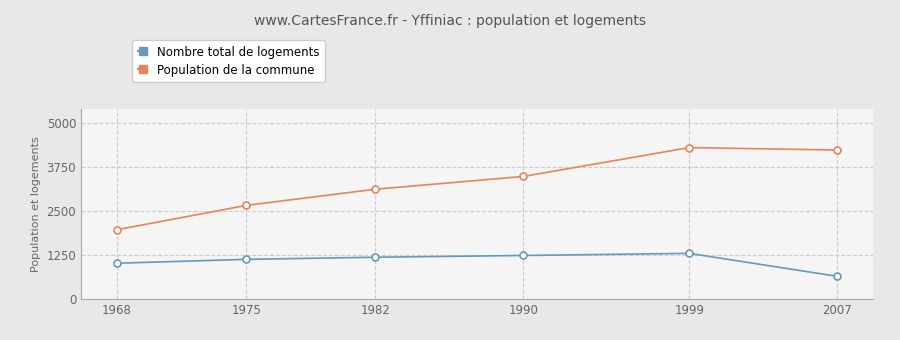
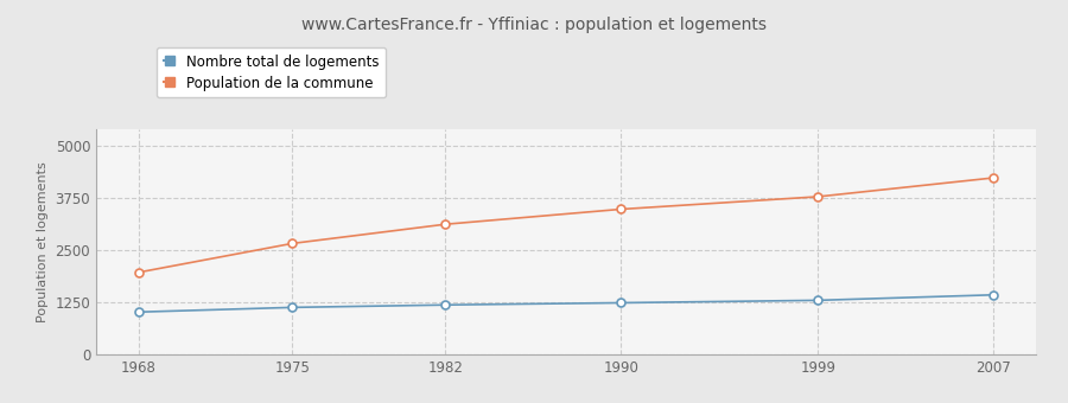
Population de la commune/1999: 4300 -> 3780
Nombre total de logements/2007: 650 -> 1430
